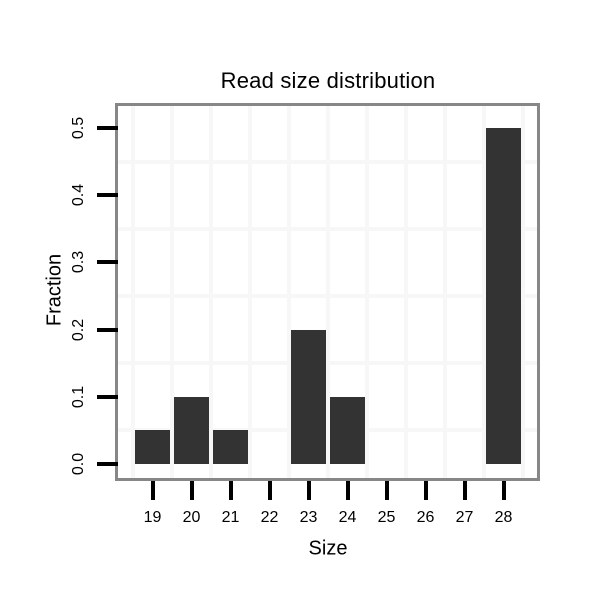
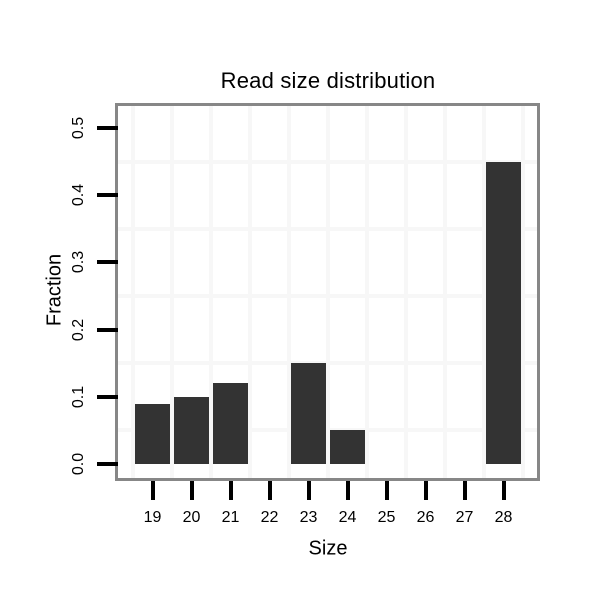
19: 0.05 -> 0.09
21: 0.05 -> 0.12
23: 0.20 -> 0.15
24: 0.10 -> 0.05
28: 0.50 -> 0.45
